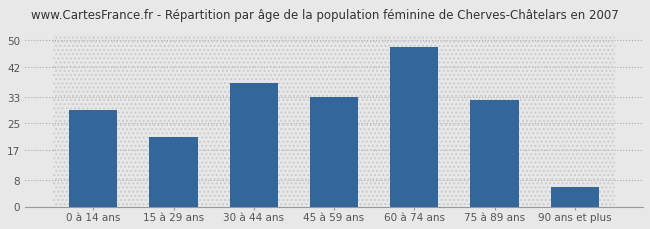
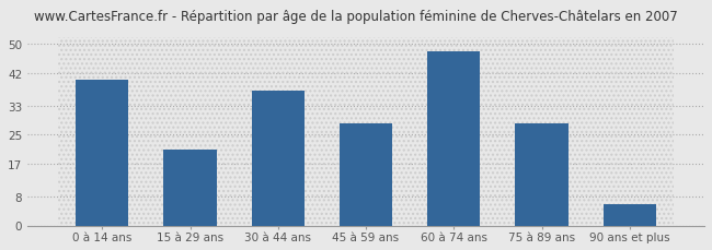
0 à 14 ans: 29 -> 40
45 à 59 ans: 33 -> 28
75 à 89 ans: 32 -> 28
